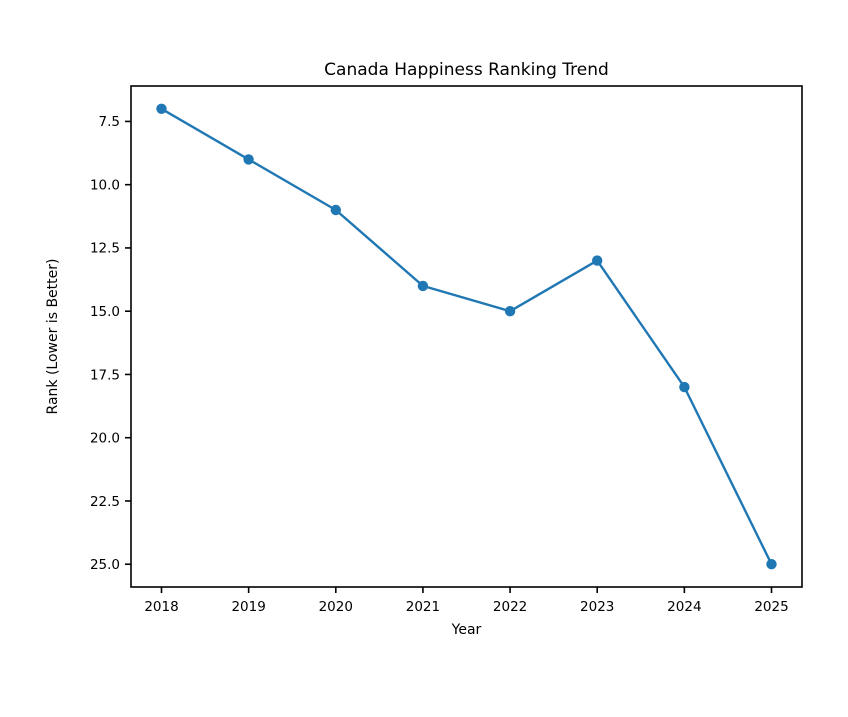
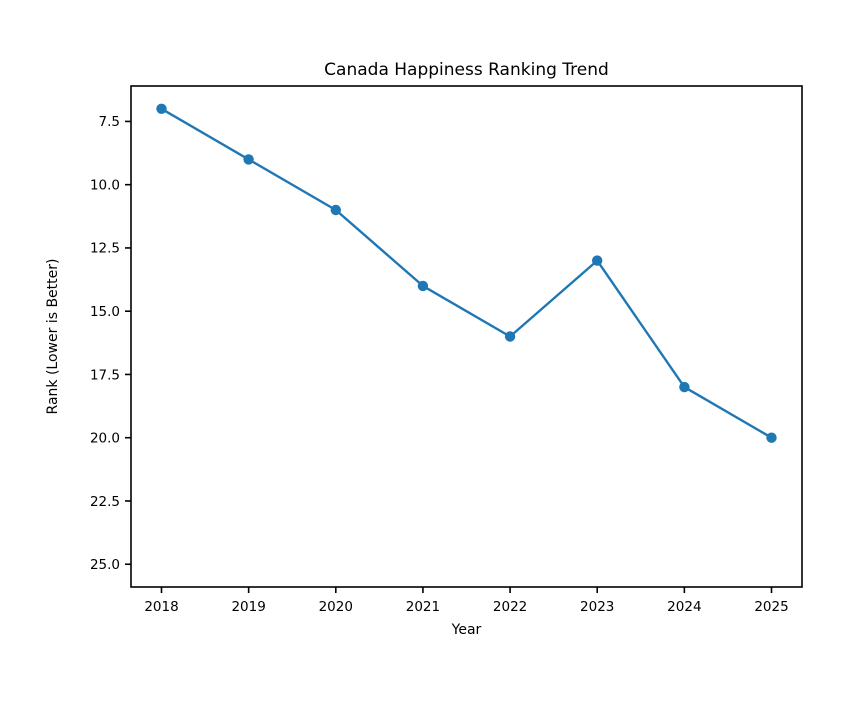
2022: 15 -> 16
2025: 25 -> 20
